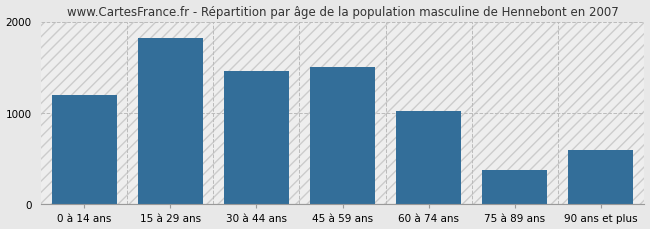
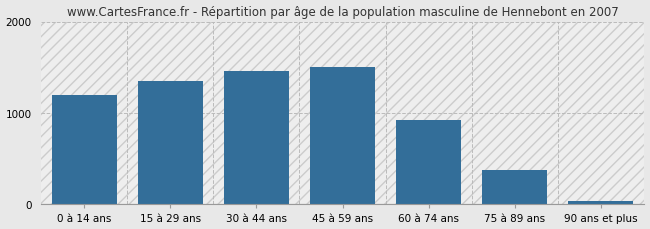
15 à 29 ans: 1820 -> 1350
60 à 74 ans: 1020 -> 920
90 ans et plus: 600 -> 40
